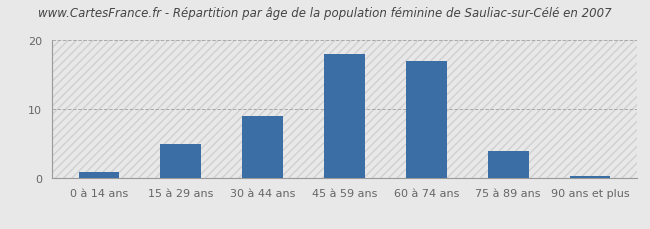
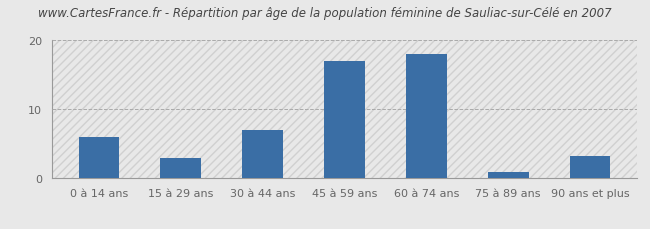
0 à 14 ans: 1.0 -> 6.0
15 à 29 ans: 5.0 -> 3.0
30 à 44 ans: 9.0 -> 7.0
45 à 59 ans: 18.0 -> 17.0
60 à 74 ans: 17.0 -> 18.0
75 à 89 ans: 4.0 -> 1.0
90 ans et plus: 0.3 -> 3.2
